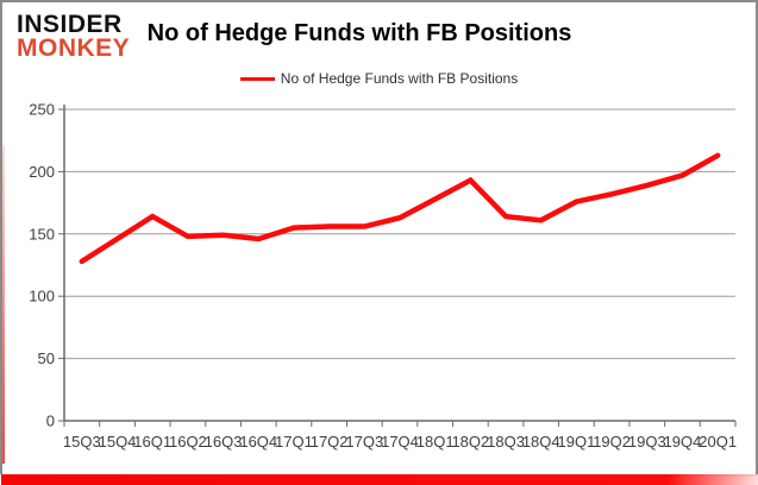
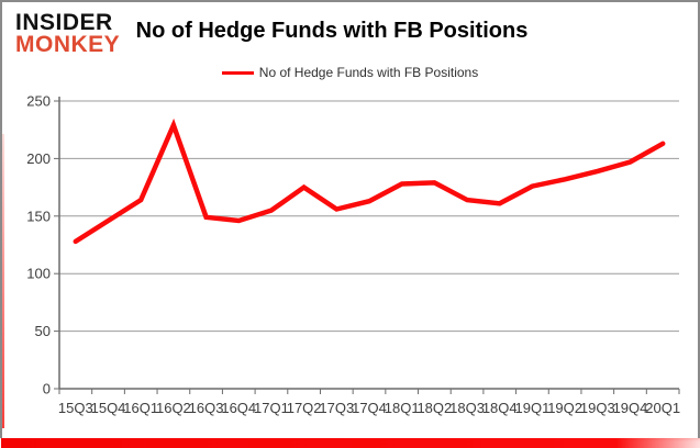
16Q2: 148 -> 229
17Q2: 156 -> 175
18Q2: 193 -> 179
